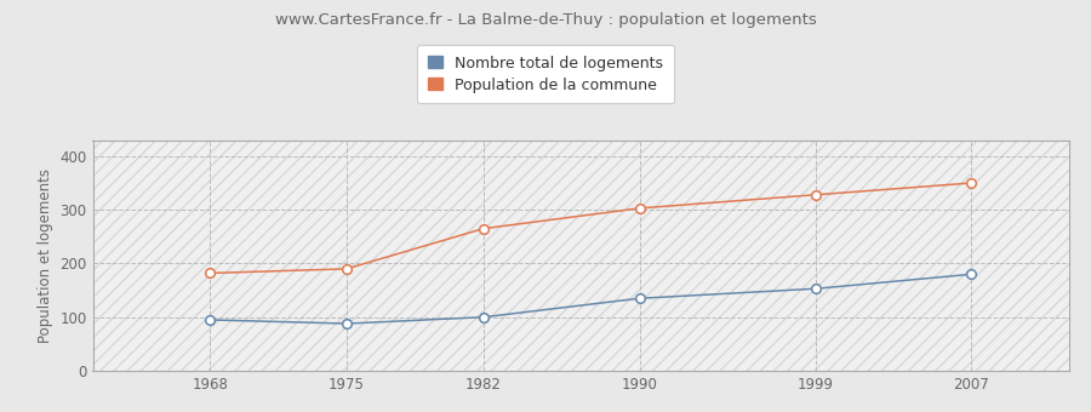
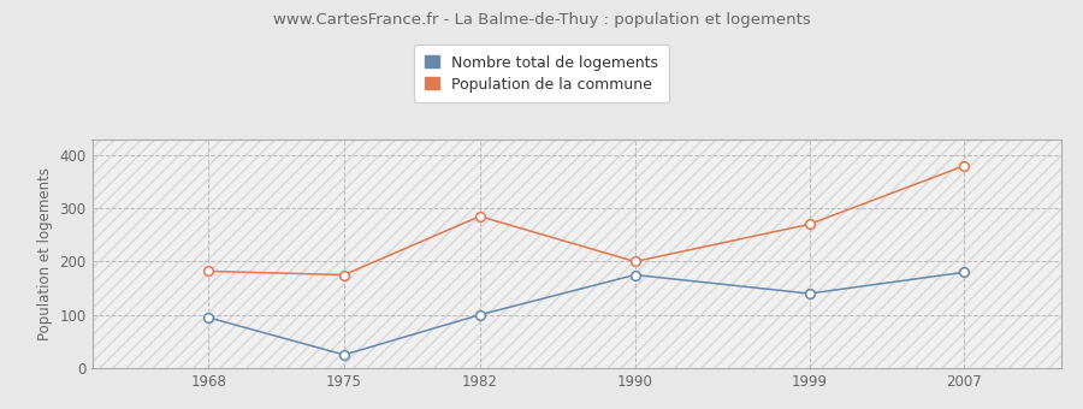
Nombre total de logements/1975: 88 -> 25
Population de la commune/1975: 190 -> 175
Population de la commune/1982: 265 -> 285
Nombre total de logements/1990: 135 -> 175
Population de la commune/1990: 303 -> 200
Nombre total de logements/1999: 153 -> 140
Population de la commune/1999: 328 -> 270
Population de la commune/2007: 350 -> 380
